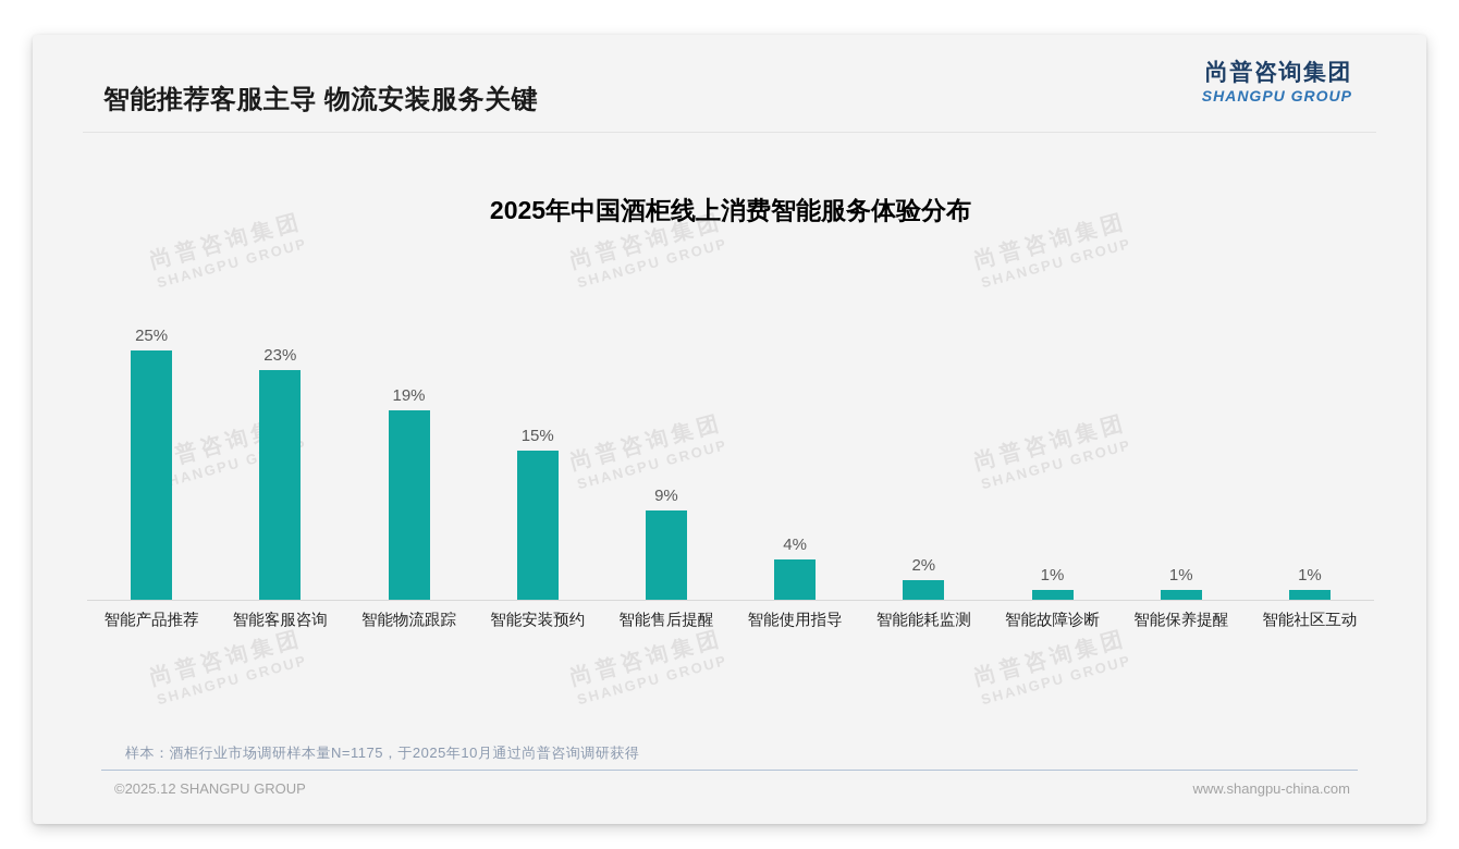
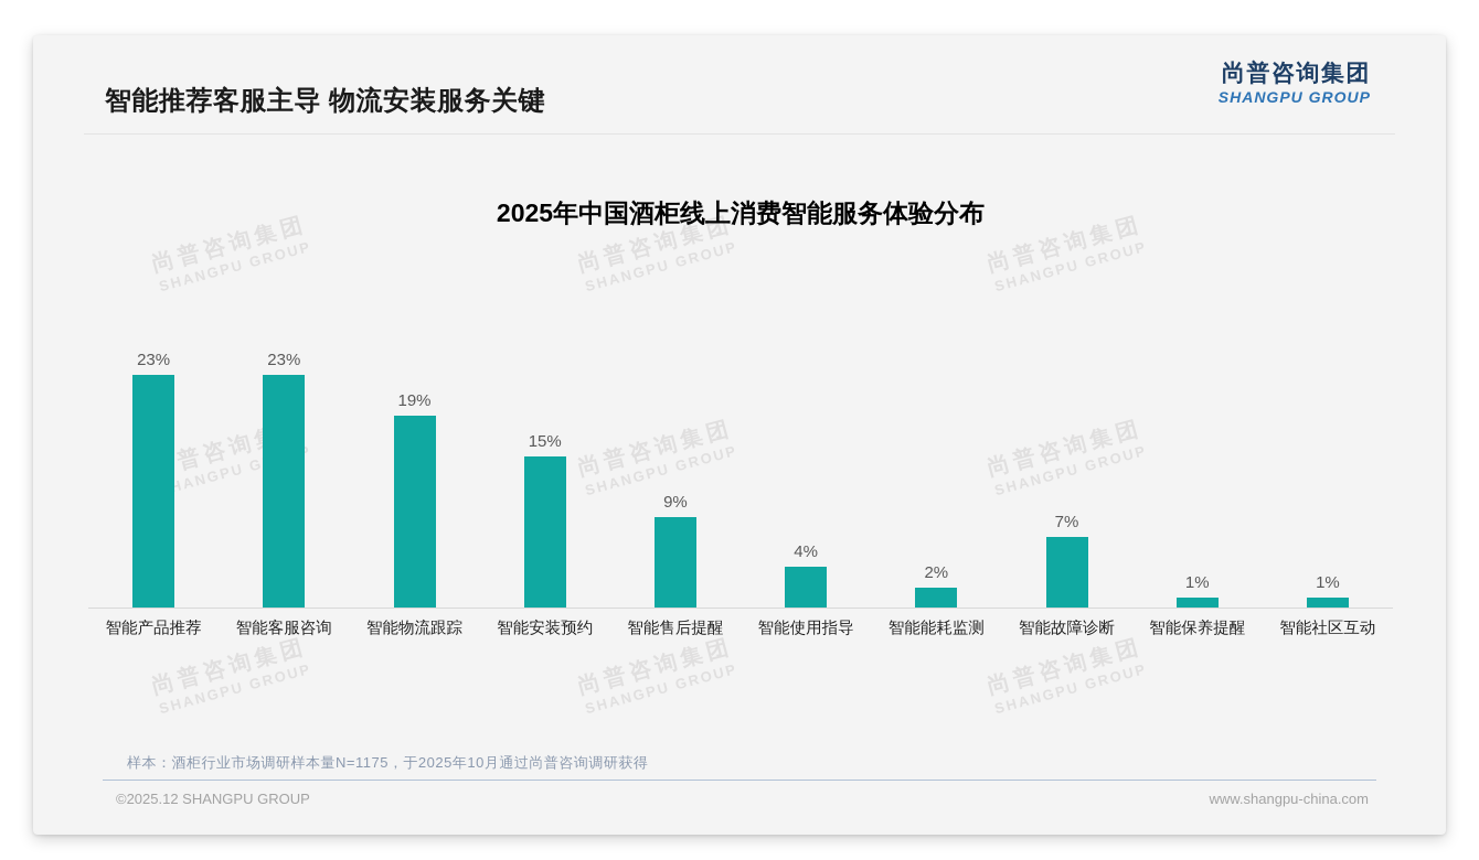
智能产品推荐: 25% -> 23%
智能故障诊断: 1% -> 7%
